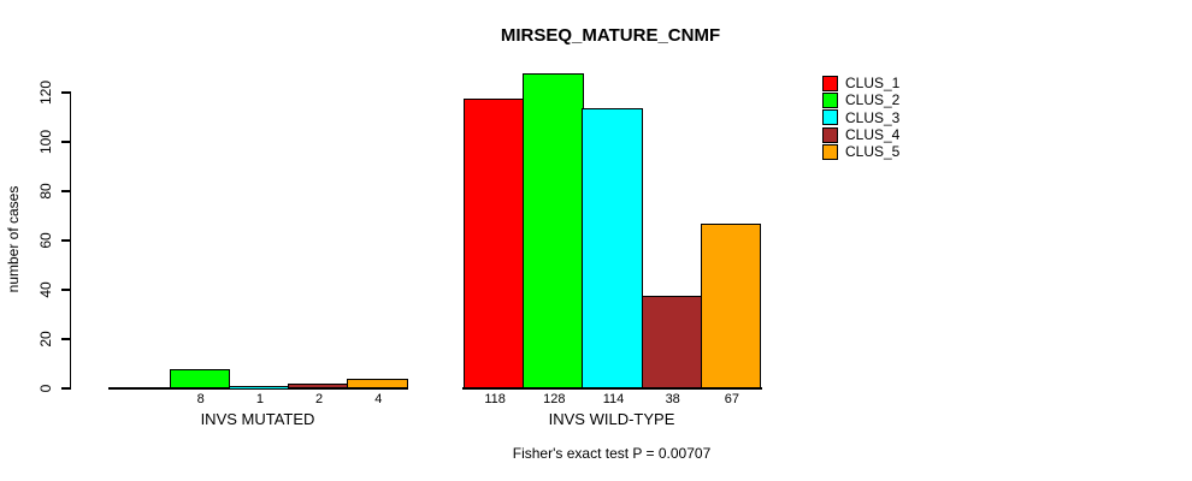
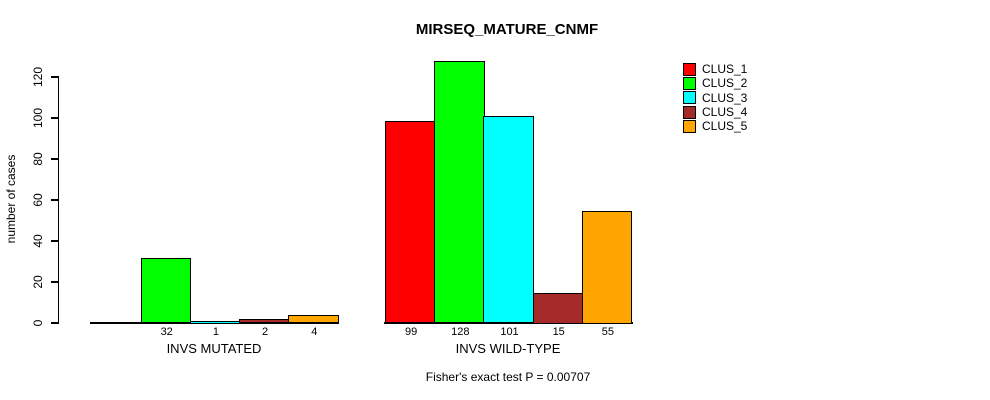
CLUS_2/INVS MUTATED: 8 -> 32
CLUS_1/INVS WILD-TYPE: 118 -> 99
CLUS_3/INVS WILD-TYPE: 114 -> 101
CLUS_4/INVS WILD-TYPE: 38 -> 15
CLUS_5/INVS WILD-TYPE: 67 -> 55
